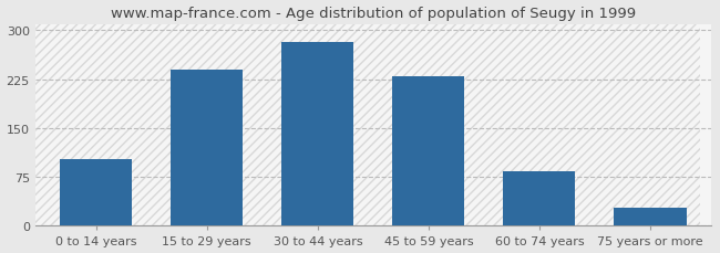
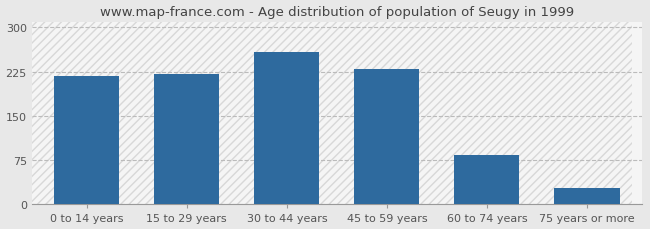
0 to 14 years: 102 -> 218
15 to 29 years: 240 -> 221
30 to 44 years: 282 -> 258
